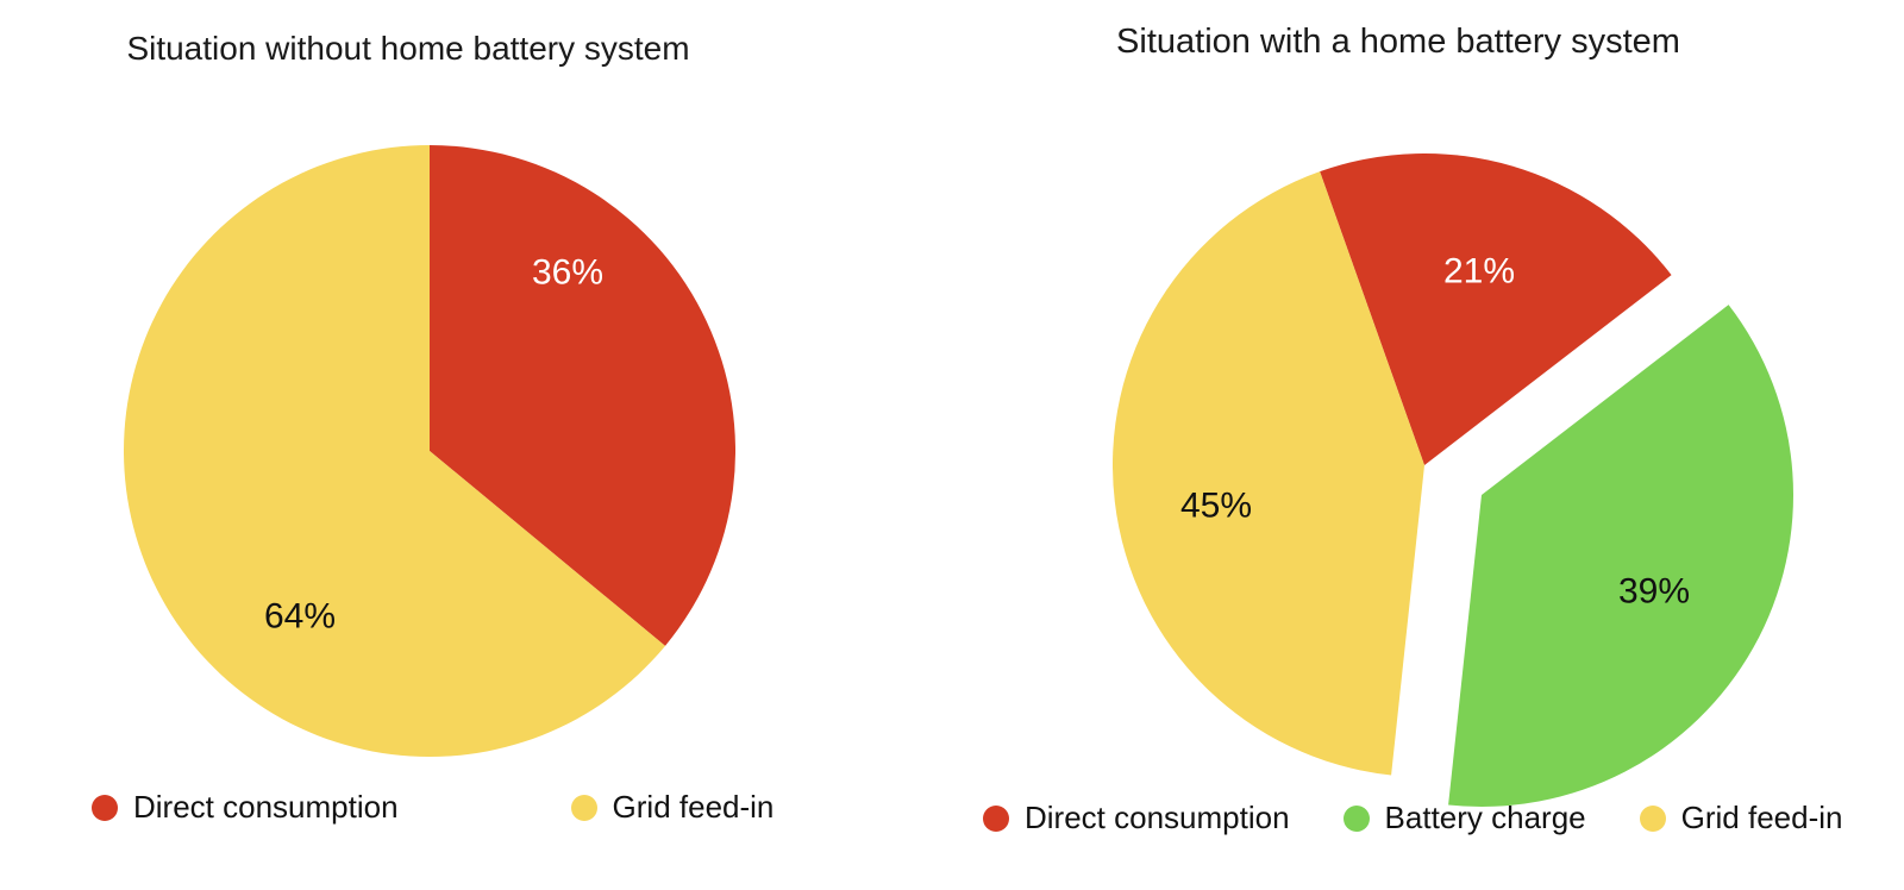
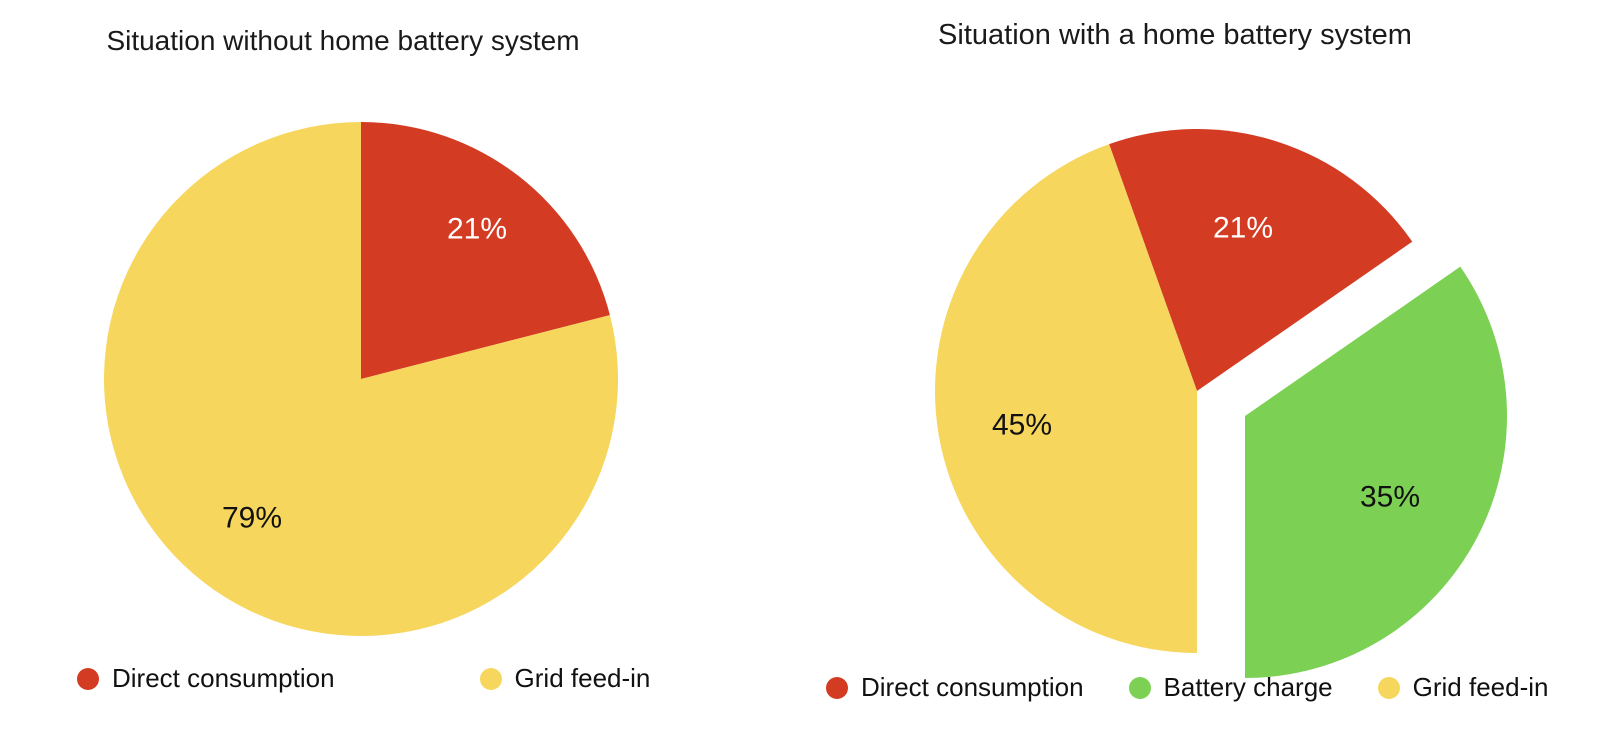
Situation without home battery system/Direct consumption: 36% -> 21%
Situation without home battery system/Grid feed-in: 64% -> 79%
Situation with a home battery system/Battery charge: 39% -> 35%
